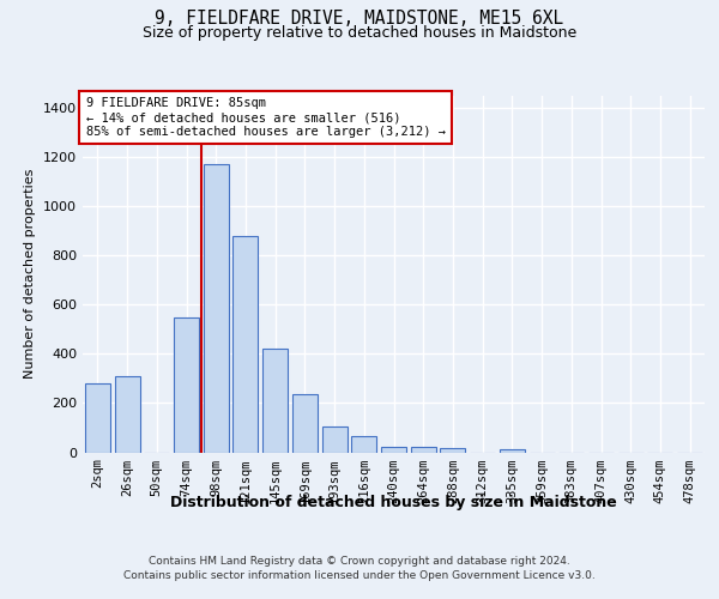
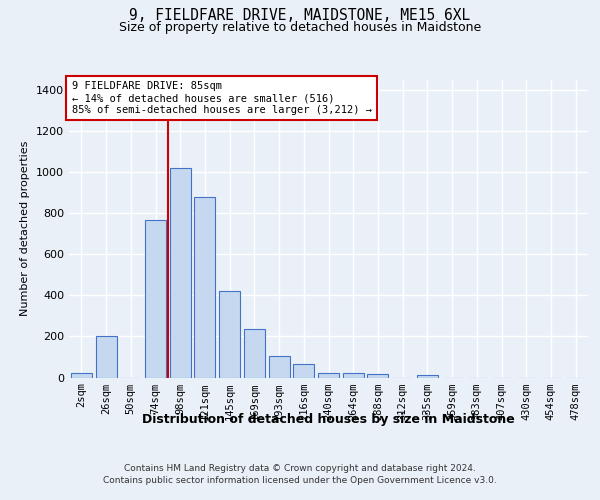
2sqm: 280 -> 20
26sqm: 310 -> 200
74sqm: 550 -> 770
98sqm: 1170 -> 1020
